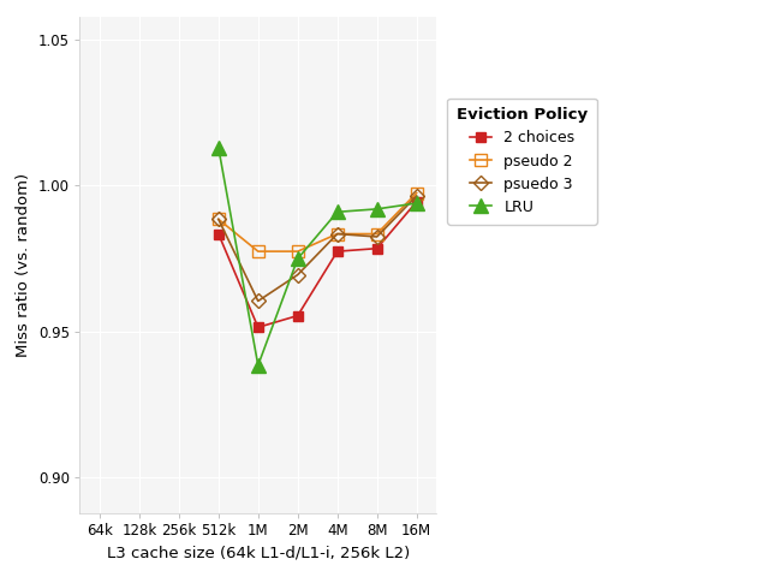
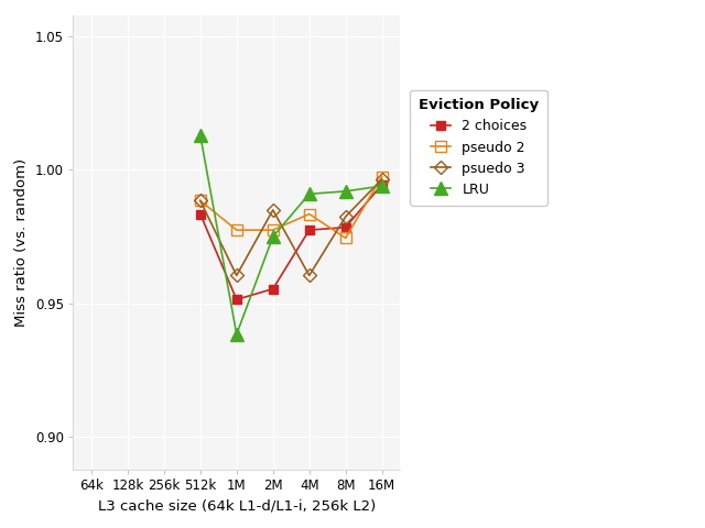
psuedo 3/2M: 0.9695 -> 0.9850
psuedo 3/4M: 0.9835 -> 0.9605
pseudo 2/8M: 0.9835 -> 0.9745
